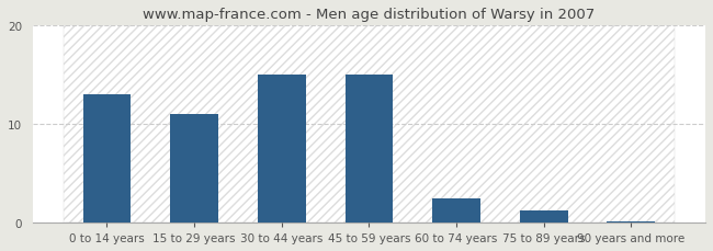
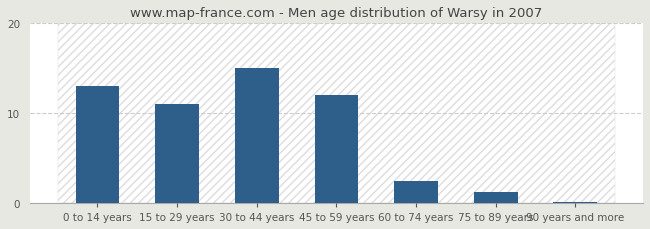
45 to 59 years: 15.0 -> 12.0
